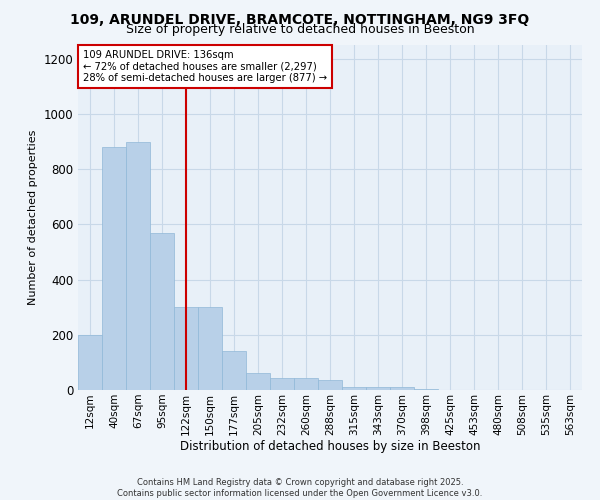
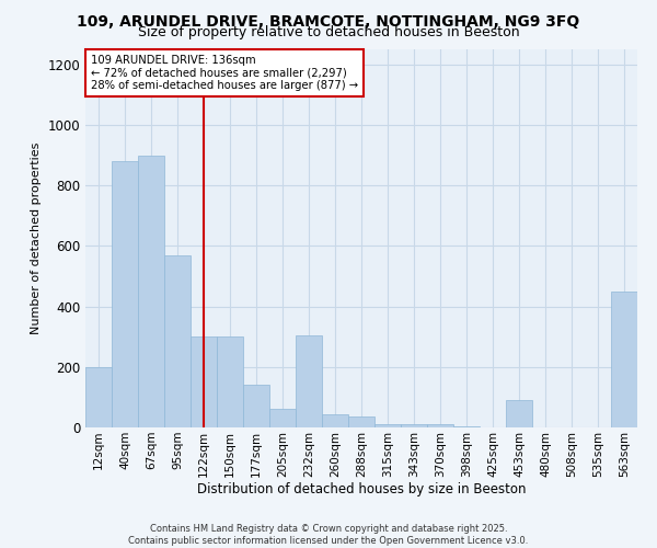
232sqm: 45 -> 305
453sqm: 1 -> 90
563sqm: 1 -> 450
